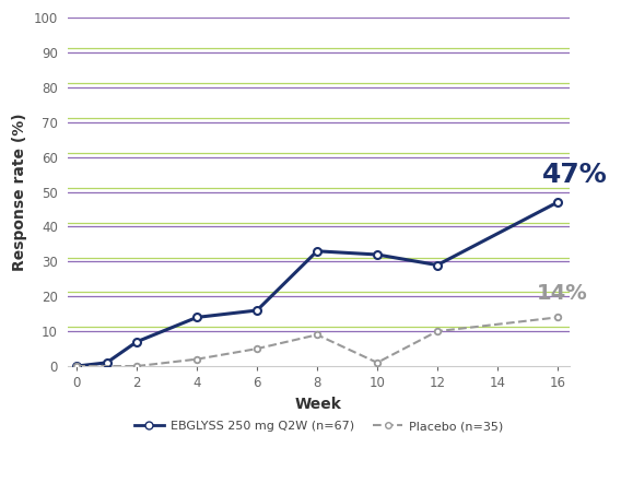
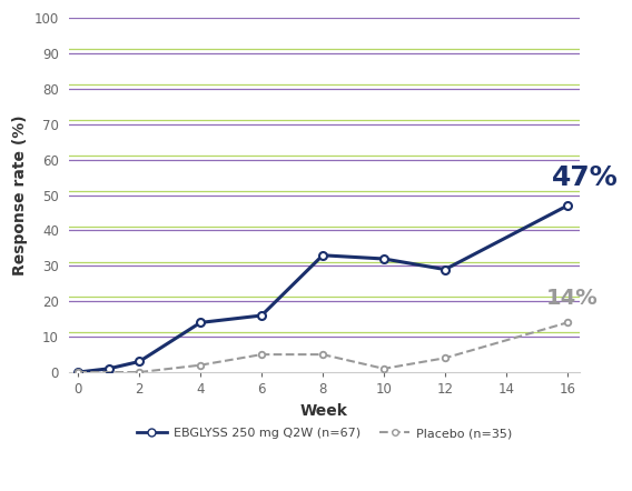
EBGLYSS 250 mg Q2W (n=67)/2: 7 -> 3
Placebo (n=35)/8: 9 -> 5
Placebo (n=35)/12: 10 -> 4
